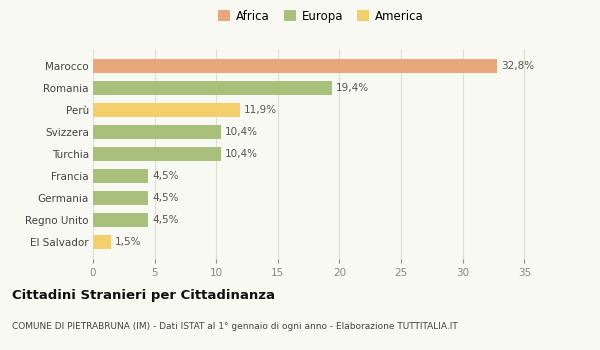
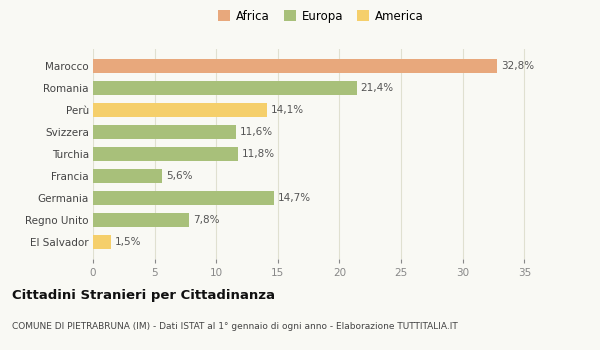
Romania: 19,4% -> 21,4%
Perù: 11,9% -> 14,1%
Svizzera: 10,4% -> 11,6%
Turchia: 10,4% -> 11,8%
Francia: 4,5% -> 5,6%
Germania: 4,5% -> 14,7%
Regno Unito: 4,5% -> 7,8%
